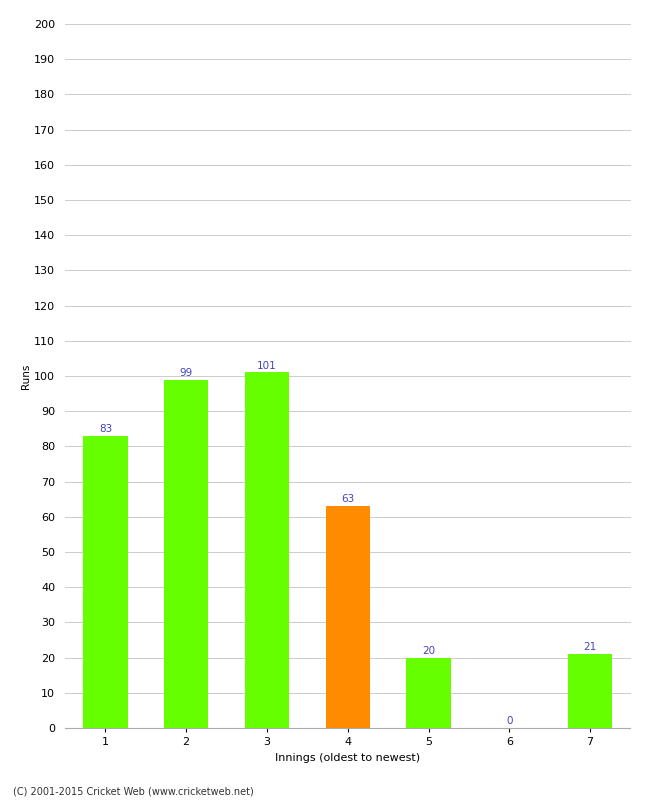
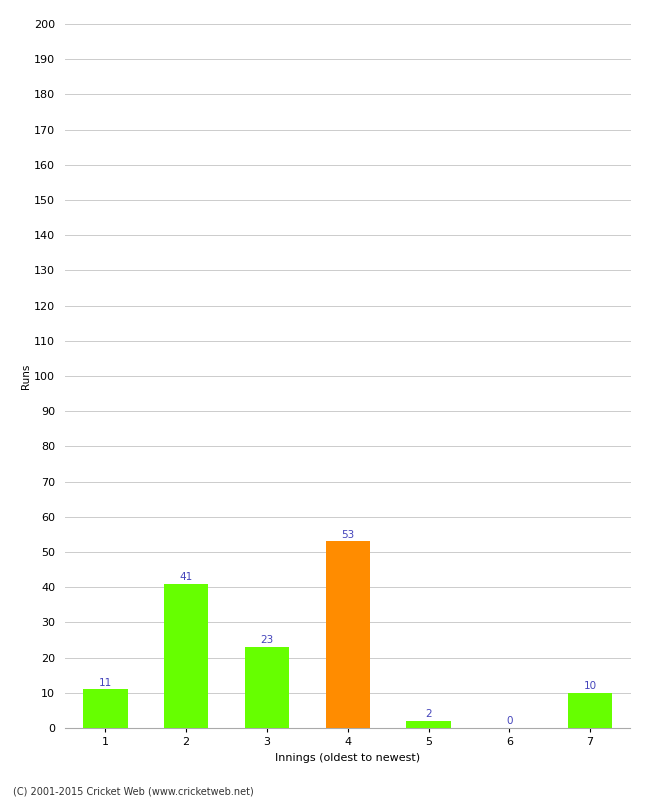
1: 83 -> 11
2: 99 -> 41
3: 101 -> 23
4: 63 -> 53
5: 20 -> 2
7: 21 -> 10
